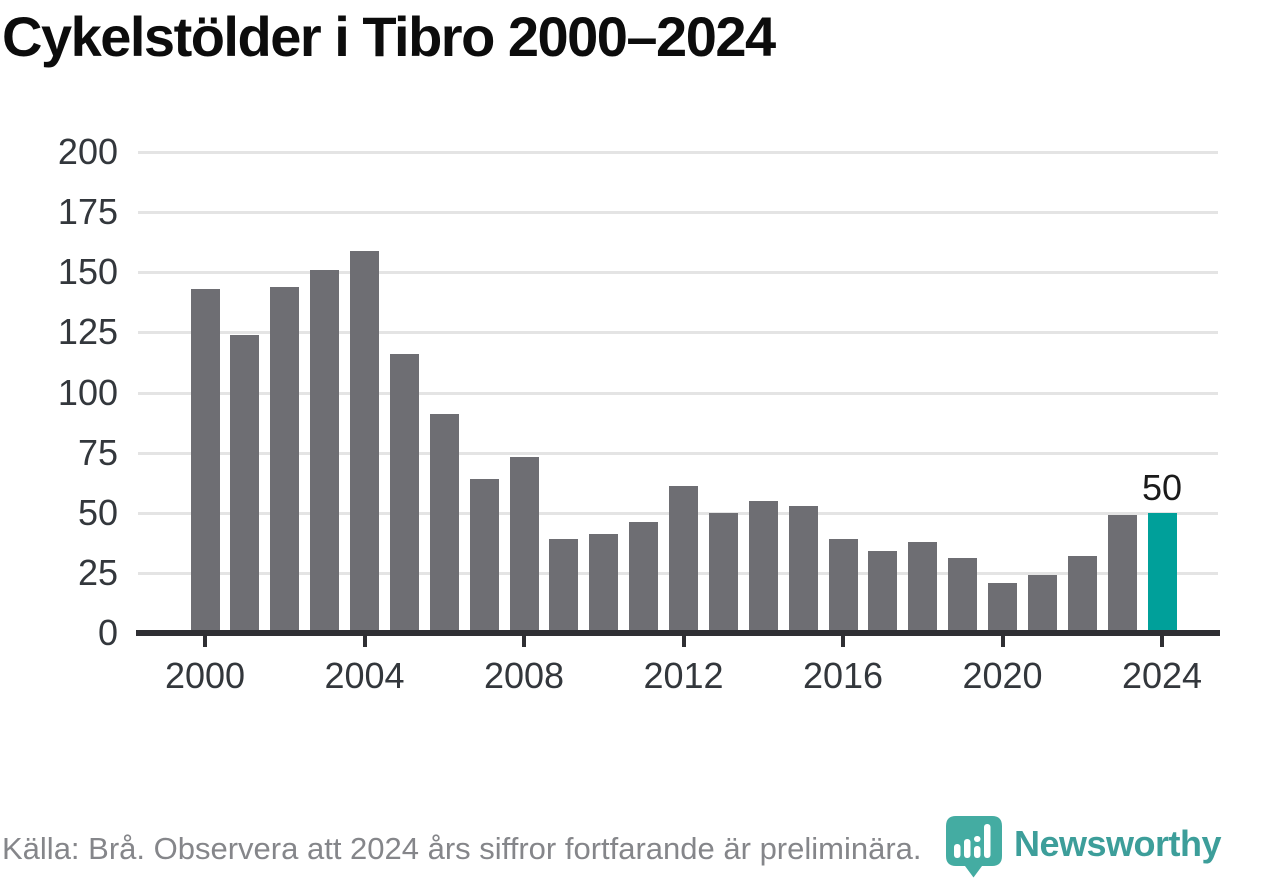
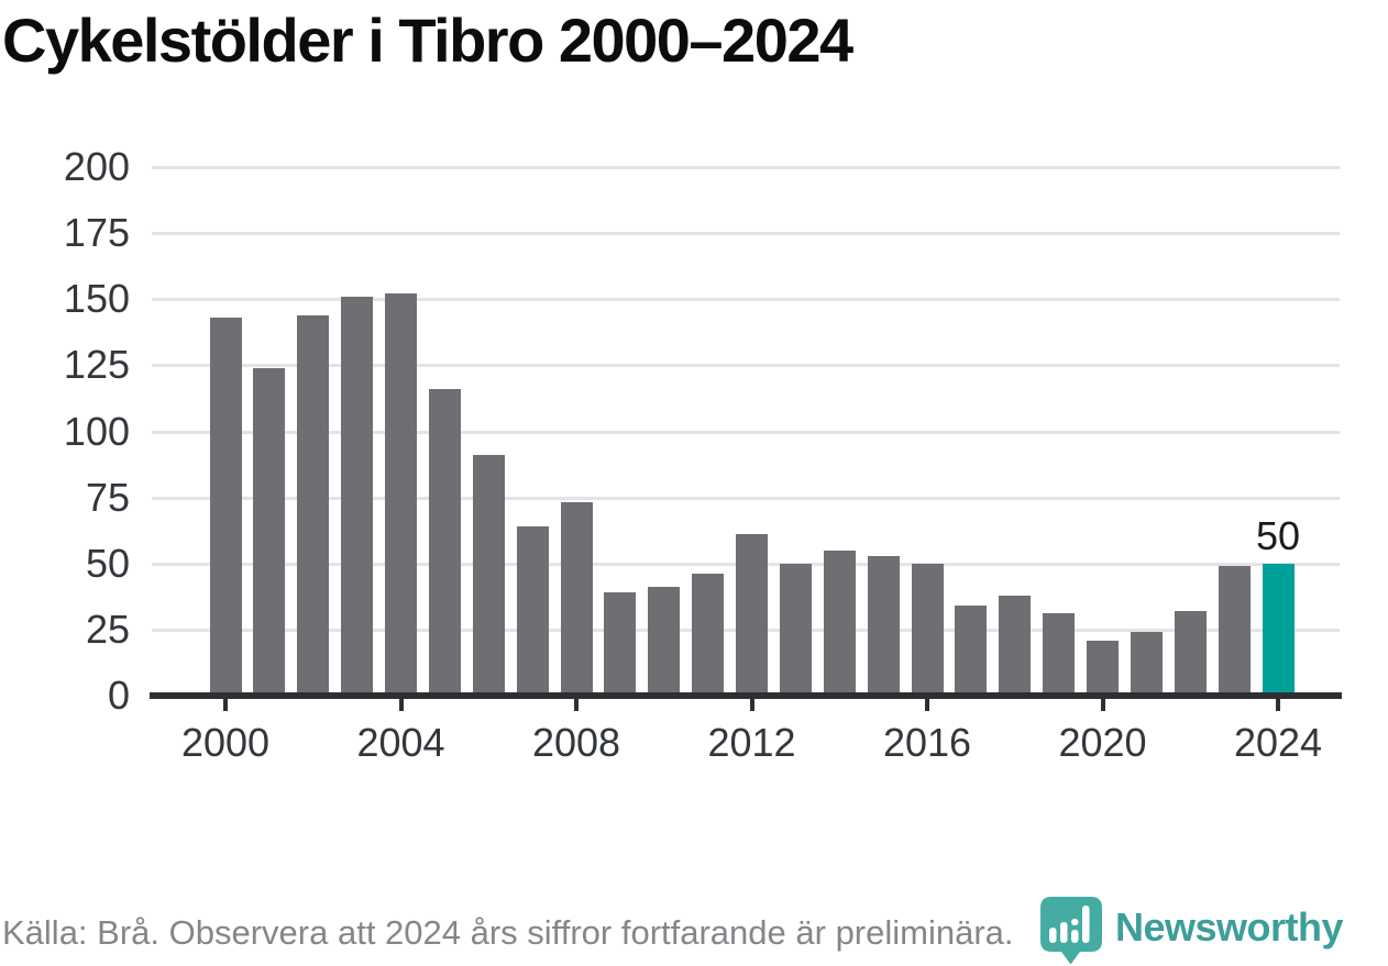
2004: 159 -> 152
2016: 39 -> 50
